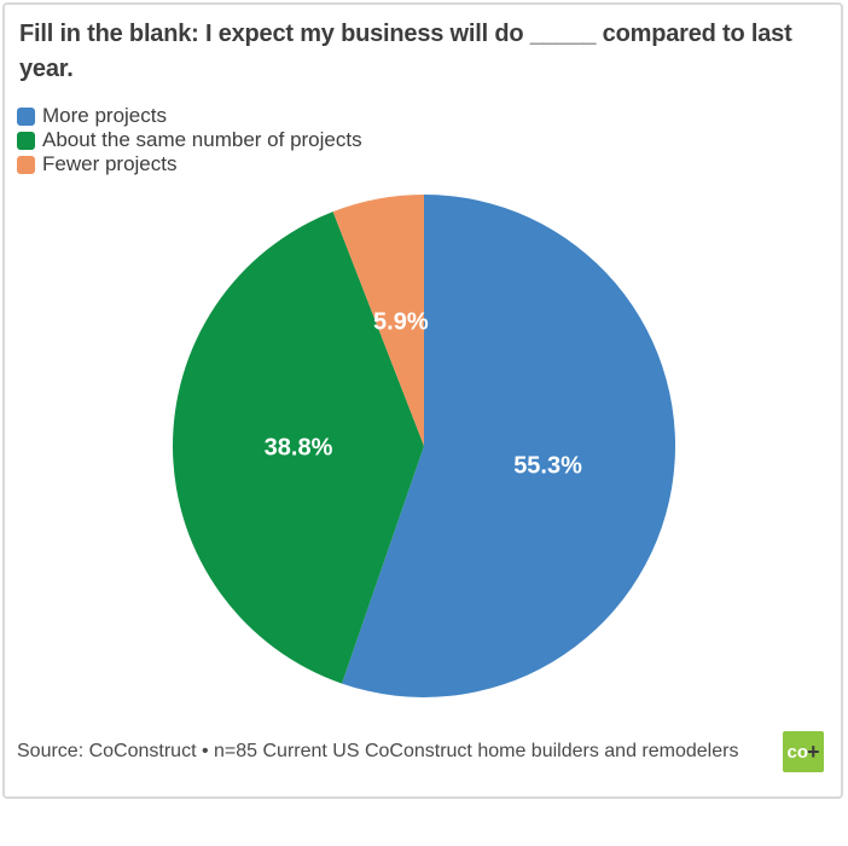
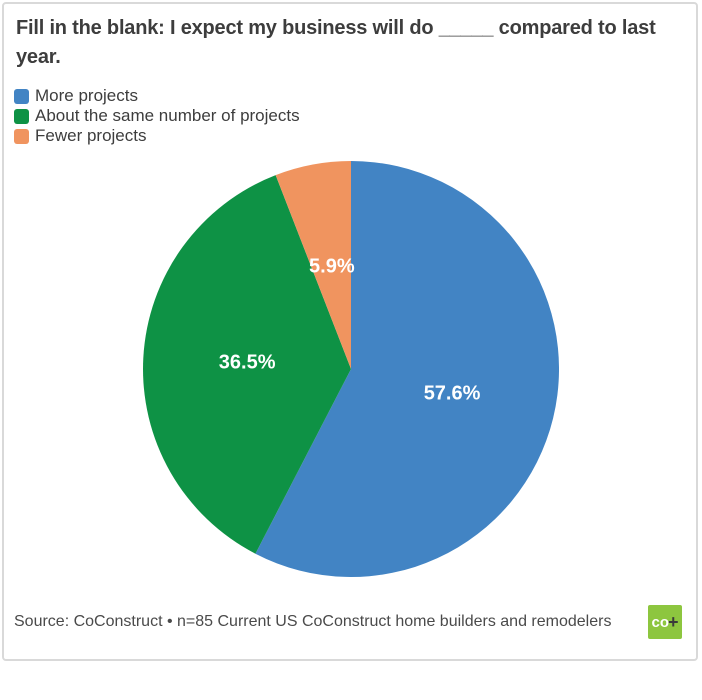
More projects: 55.3% -> 57.6%
About the same number of projects: 38.8% -> 36.5%
